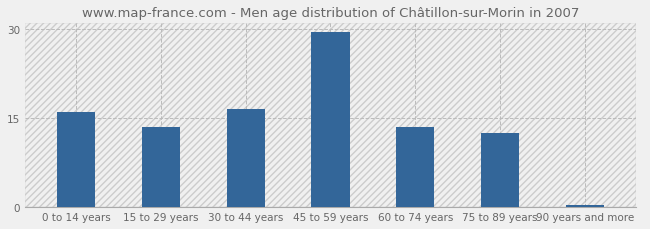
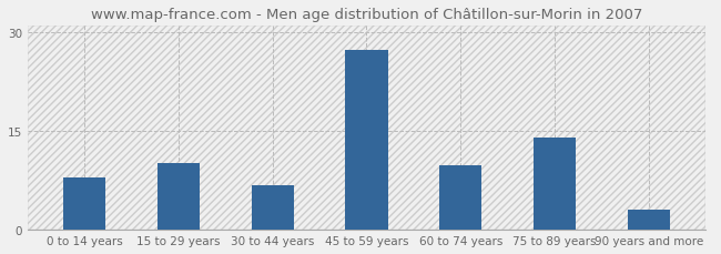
0 to 14 years: 16.0 -> 8.0
15 to 29 years: 13.5 -> 10.2
30 to 44 years: 16.5 -> 6.8
45 to 59 years: 29.5 -> 27.2
60 to 74 years: 13.5 -> 9.8
75 to 89 years: 12.5 -> 14.0
90 years and more: 0.3 -> 3.0
